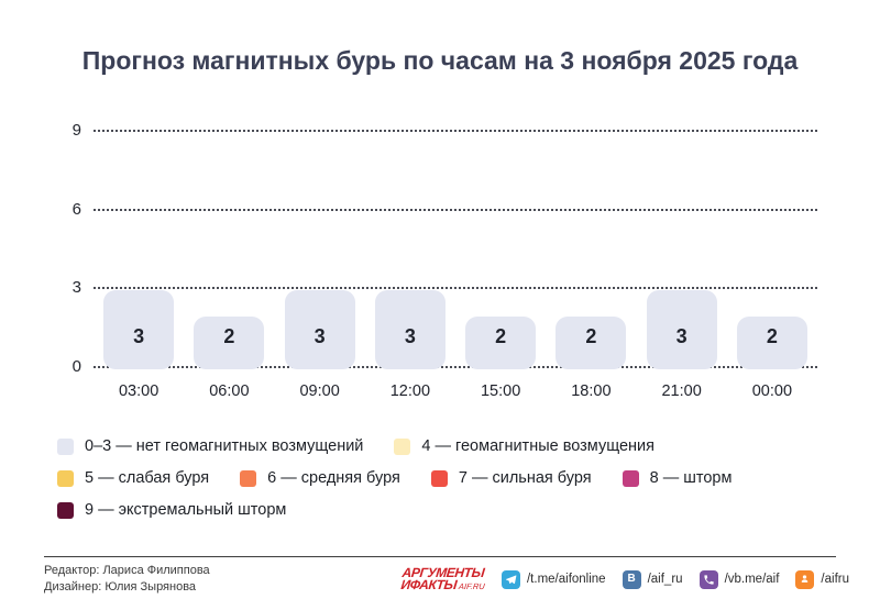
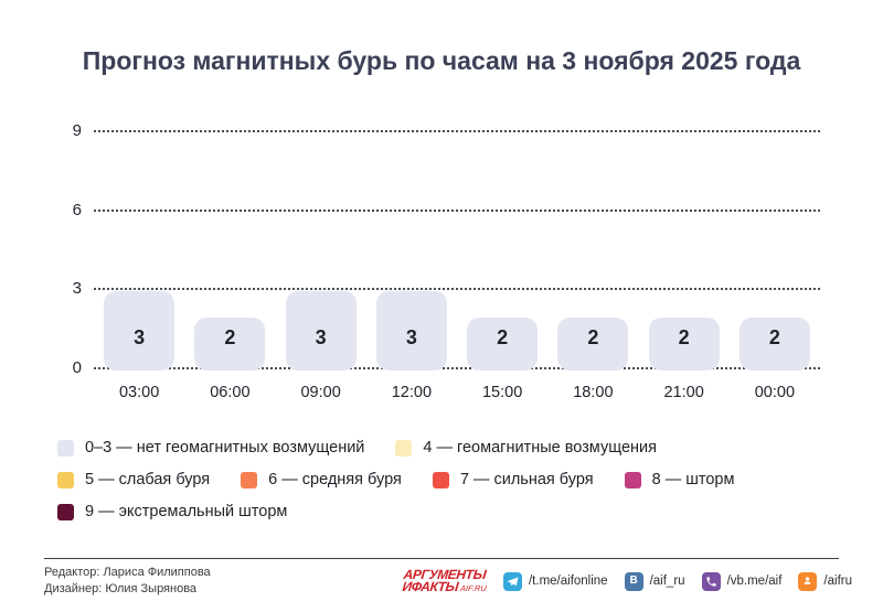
21:00: 3 -> 2
